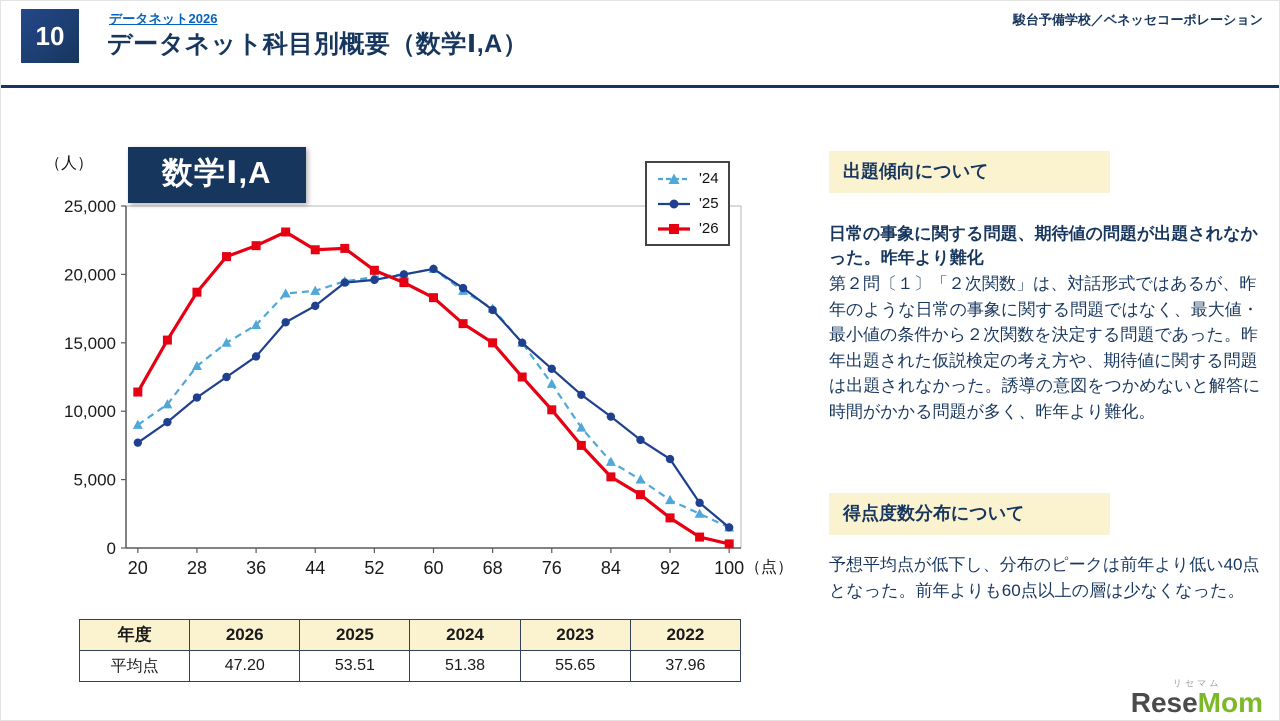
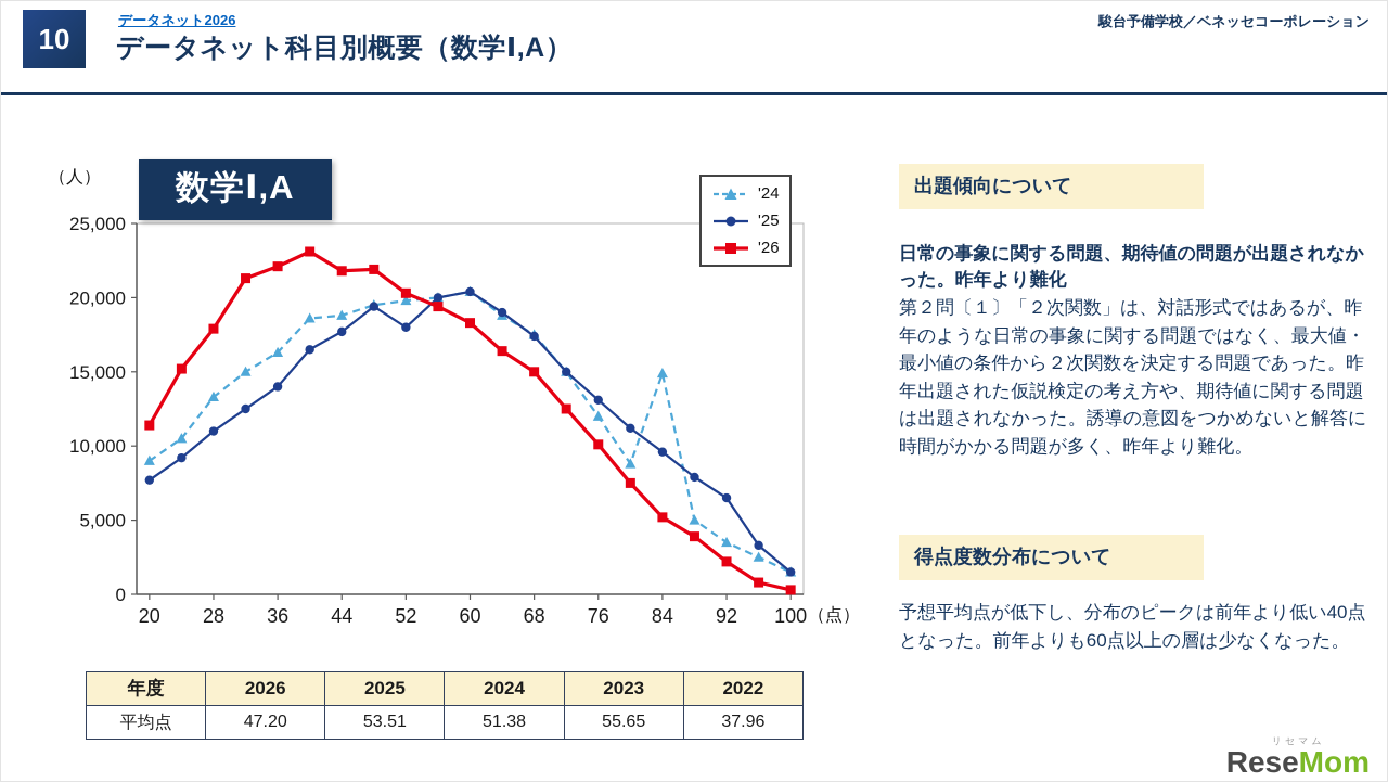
'26/28: 18700 -> 17900
'25/52: 19600 -> 18000
'24/84: 6300 -> 14900
